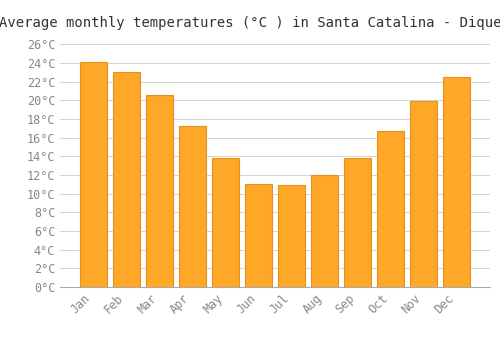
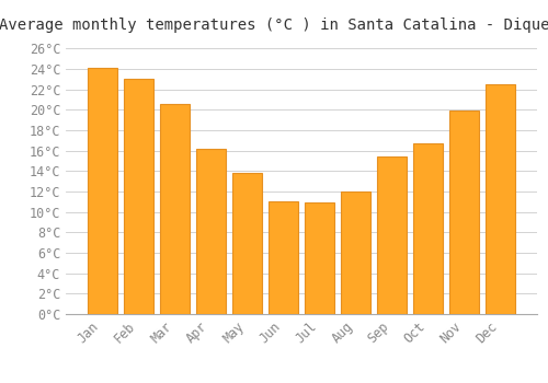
Apr: 17.3°C -> 16.2°C
Sep: 13.8°C -> 15.4°C
